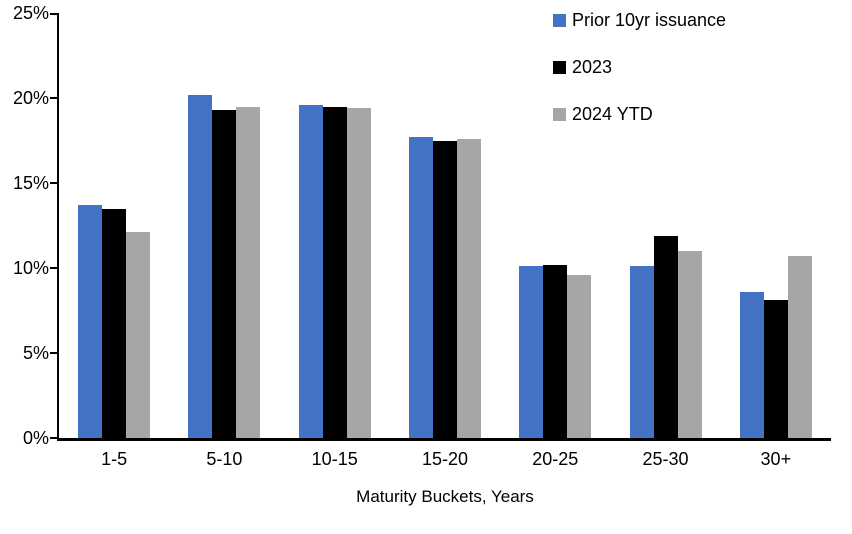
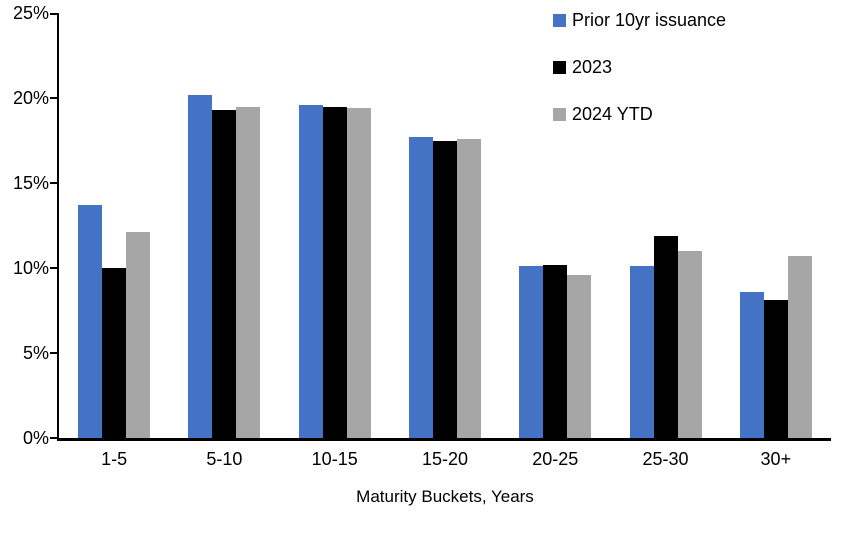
2023/1-5: 13.5% -> 10.0%
